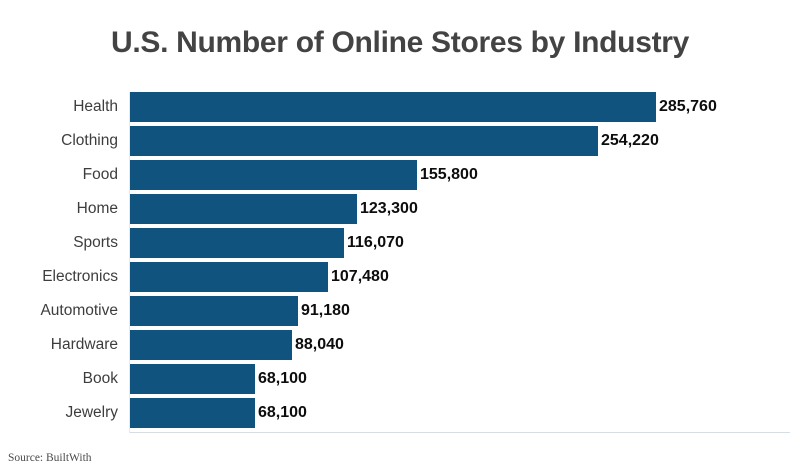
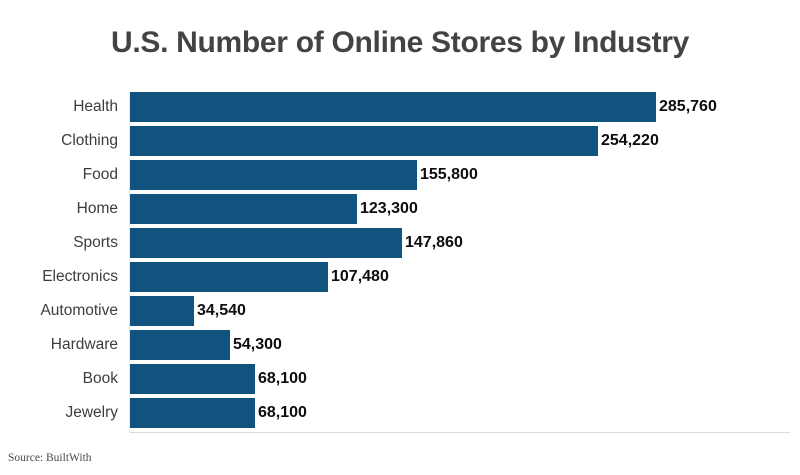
Sports: 116,070 -> 147,860
Automotive: 91,180 -> 34,540
Hardware: 88,040 -> 54,300
